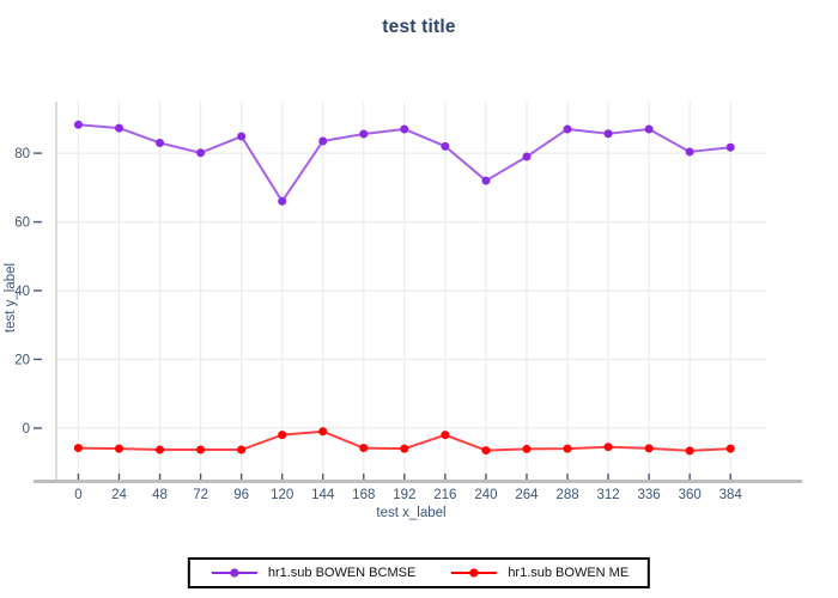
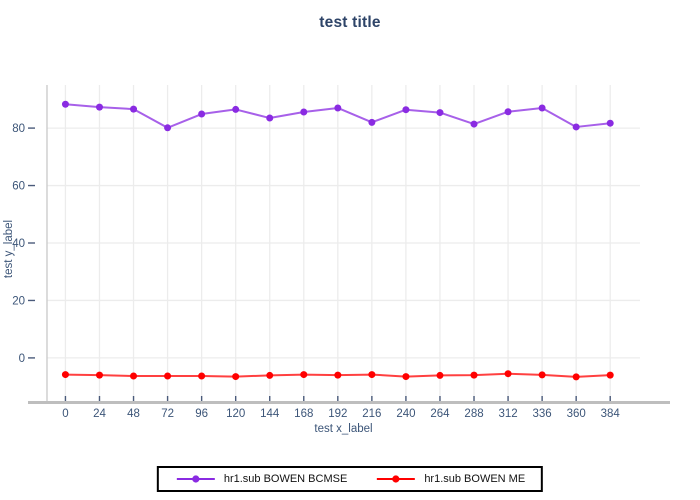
hr1.sub BOWEN BCMSE/48: 83 -> 87
hr1.sub BOWEN BCMSE/120: 66 -> 86
hr1.sub BOWEN ME/120: -2 -> -6
hr1.sub BOWEN ME/144: -1 -> -6
hr1.sub BOWEN ME/216: -2 -> -6
hr1.sub BOWEN BCMSE/240: 72 -> 86
hr1.sub BOWEN BCMSE/264: 79 -> 85
hr1.sub BOWEN BCMSE/288: 87 -> 81
